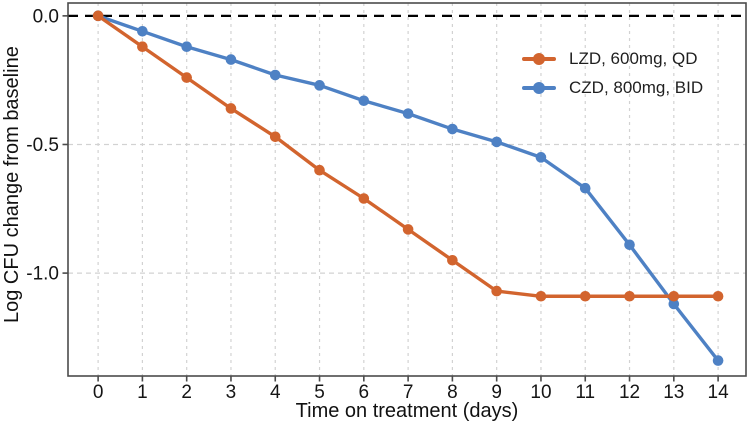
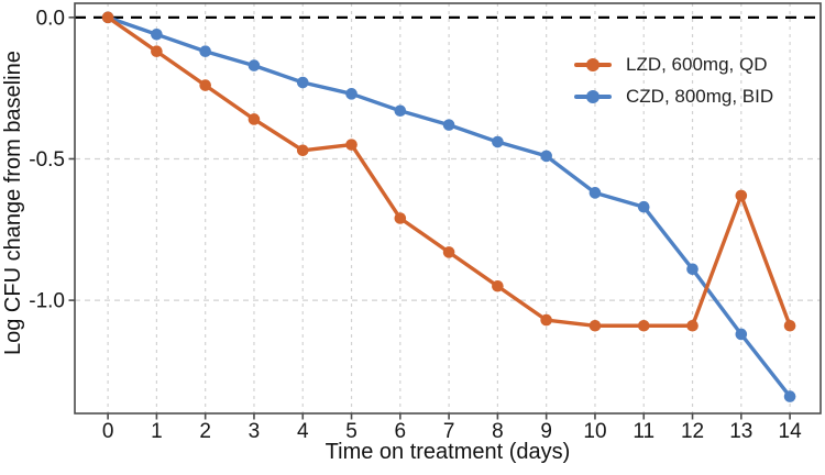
LZD, 600mg, QD/5: -0.60 -> -0.45
CZD, 800mg, BID/10: -0.55 -> -0.62
LZD, 600mg, QD/13: -1.09 -> -0.63
